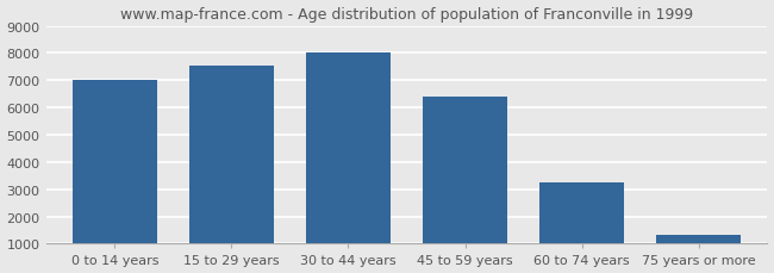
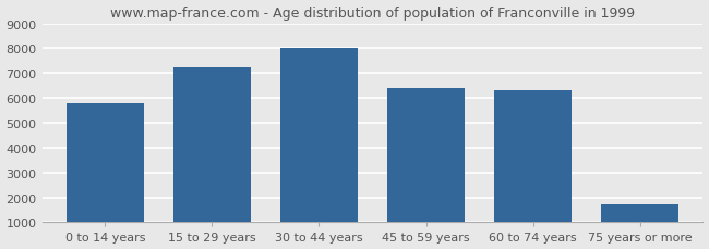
0 to 14 years: 7000 -> 5800
15 to 29 years: 7550 -> 7250
60 to 74 years: 3250 -> 6300
75 years or more: 1340 -> 1700
